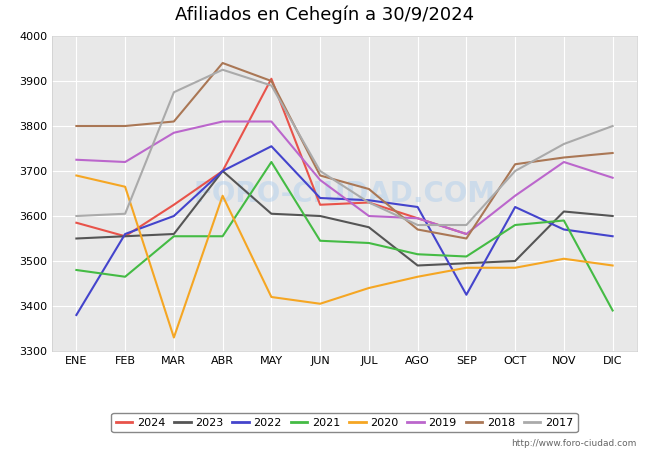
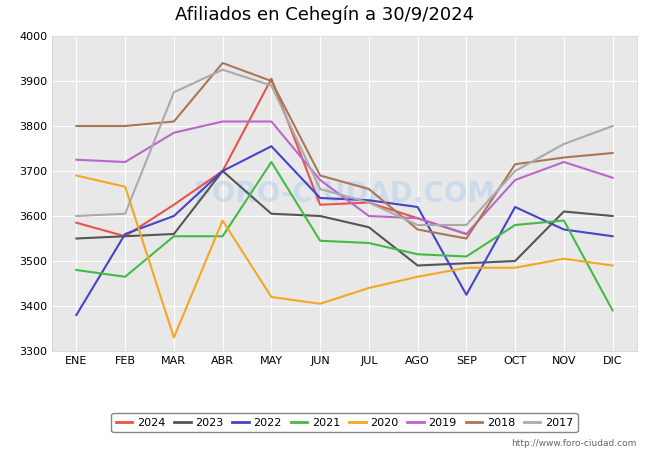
2020/ABR: 3645 -> 3590
2017/JUN: 3700 -> 3660
2019/OCT: 3645 -> 3680
